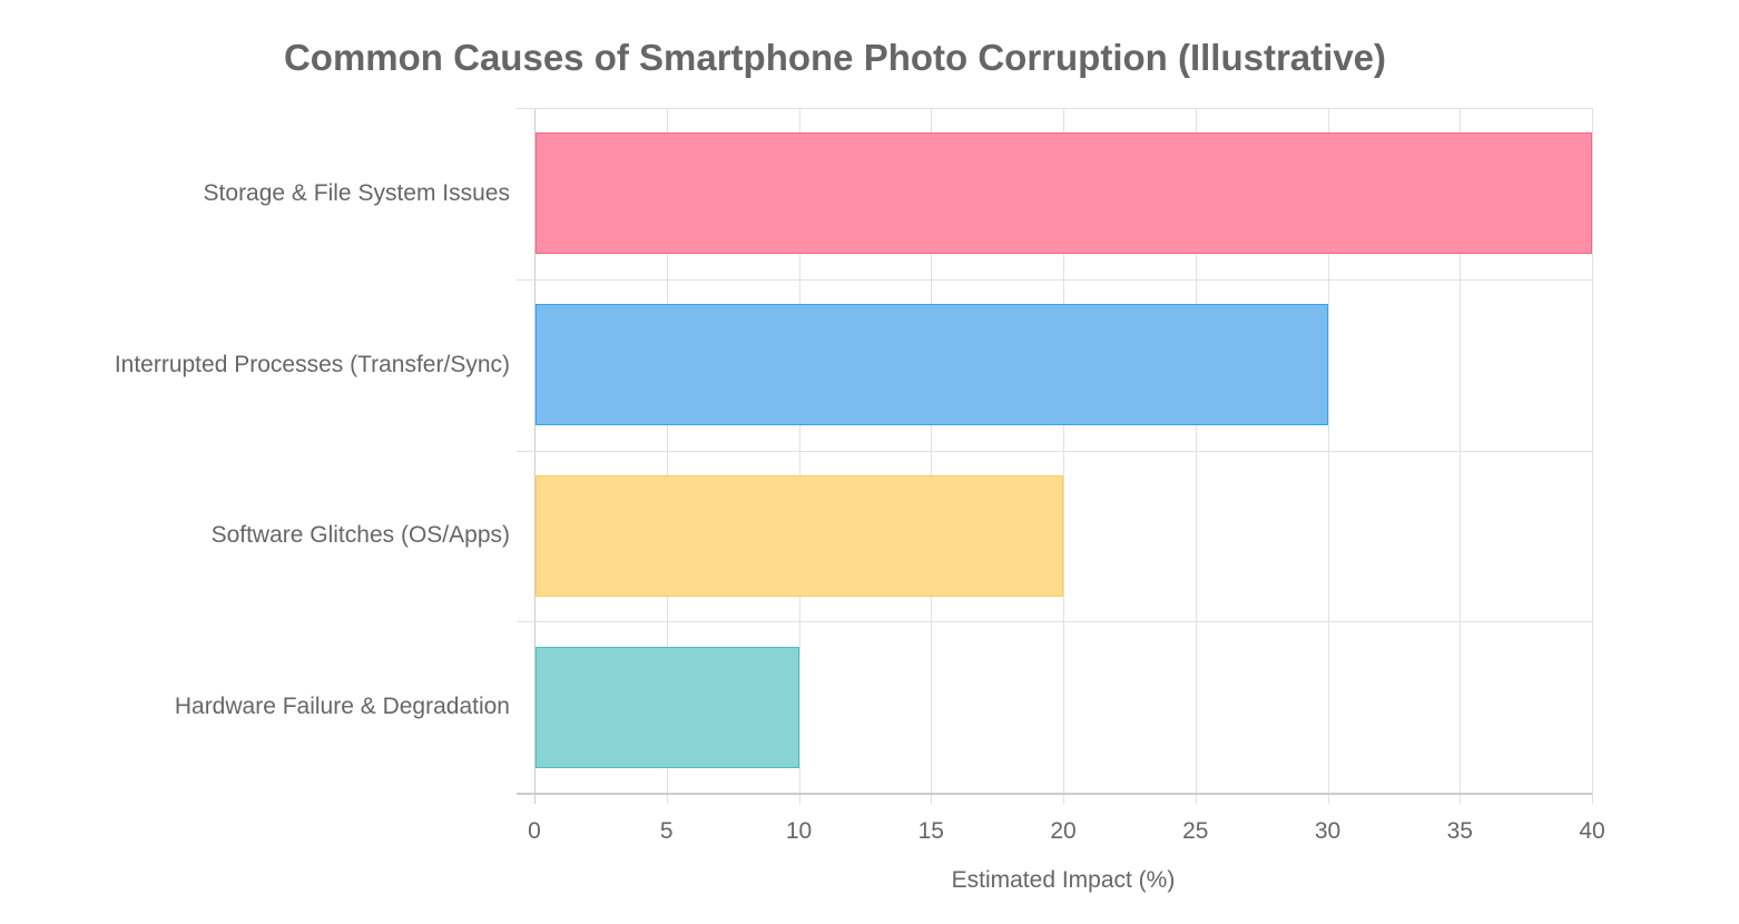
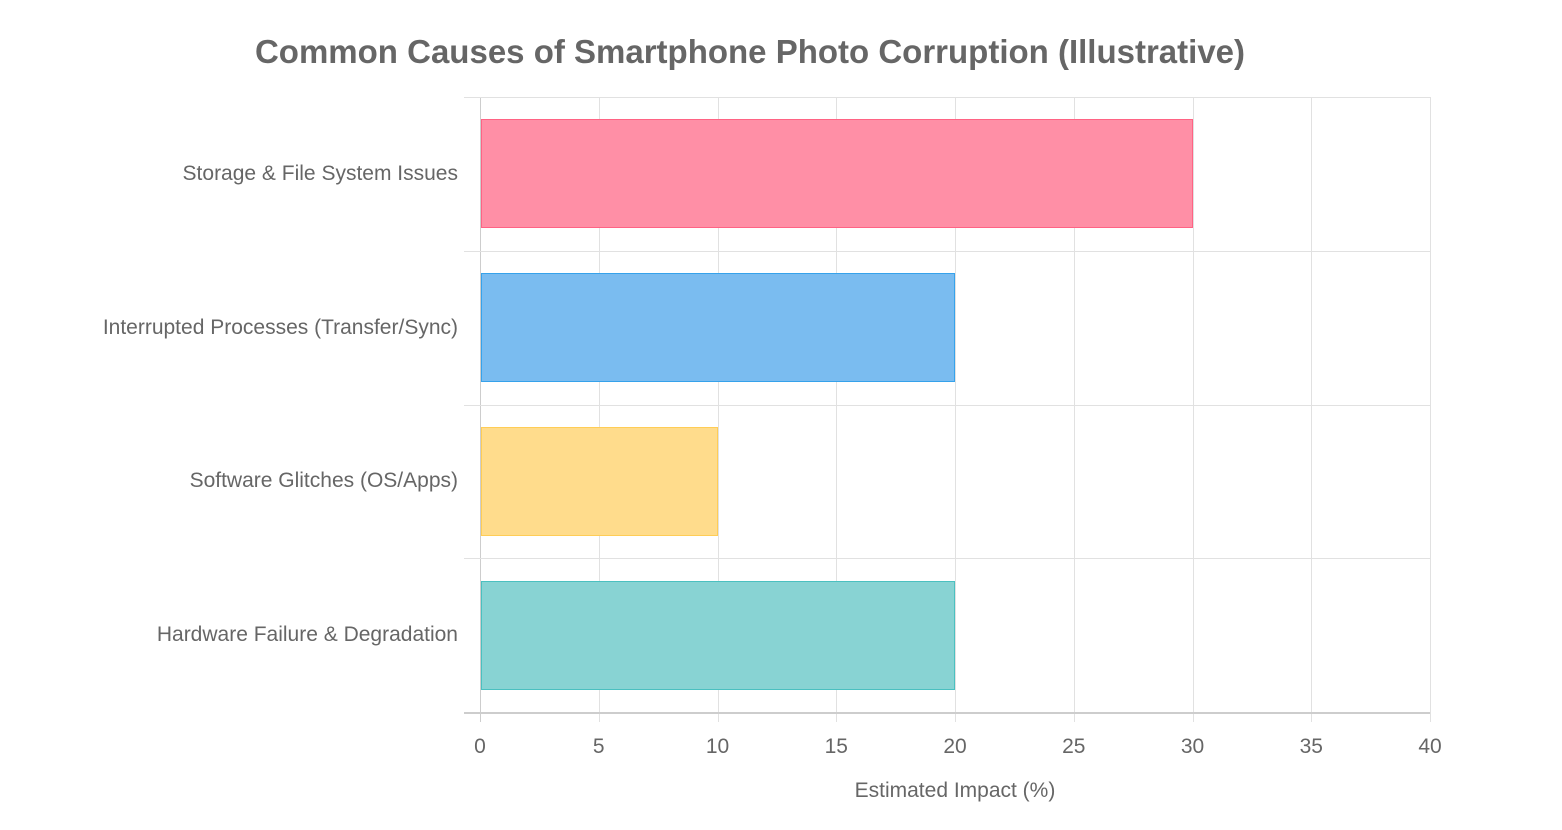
Storage & File System Issues: 40 -> 30
Interrupted Processes (Transfer/Sync): 30 -> 20
Software Glitches (OS/Apps): 20 -> 10
Hardware Failure & Degradation: 10 -> 20
